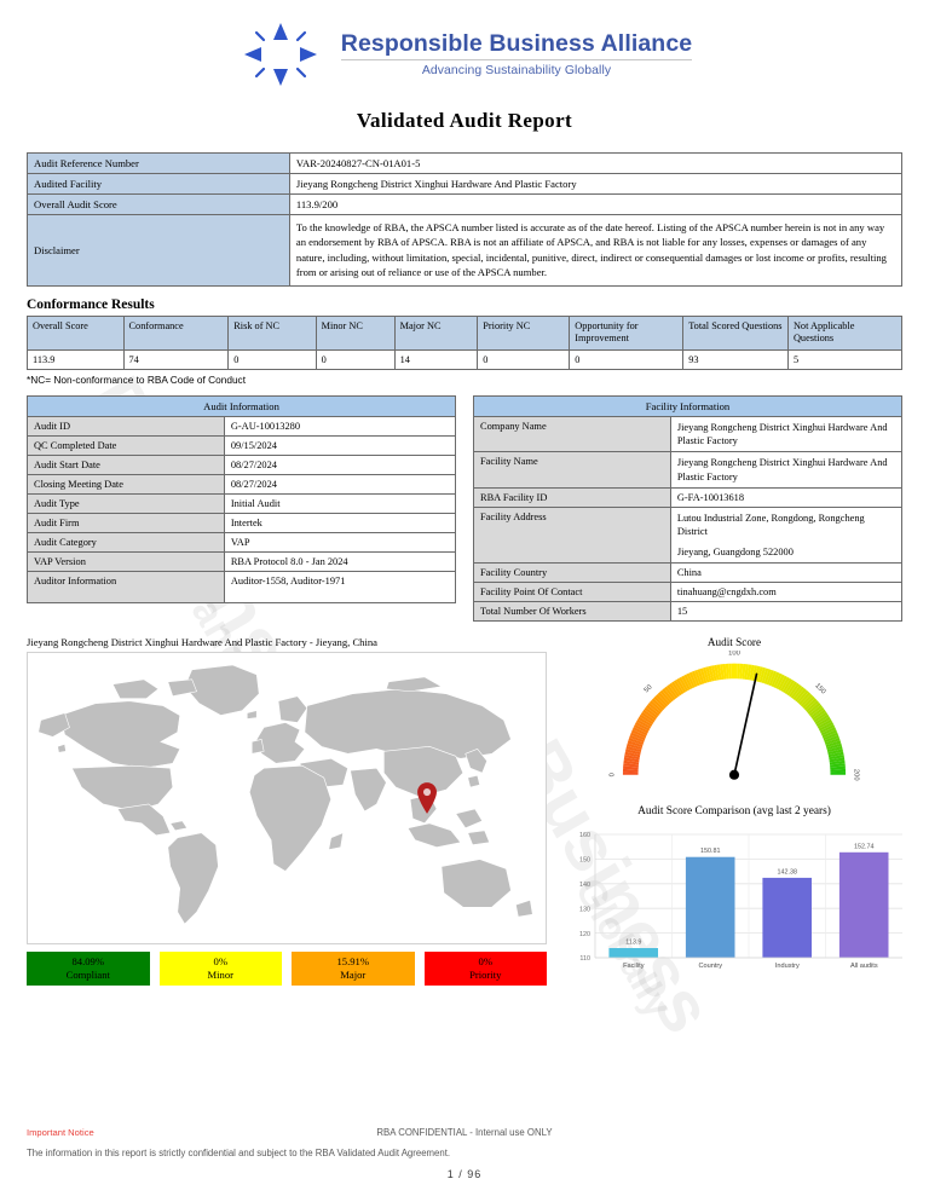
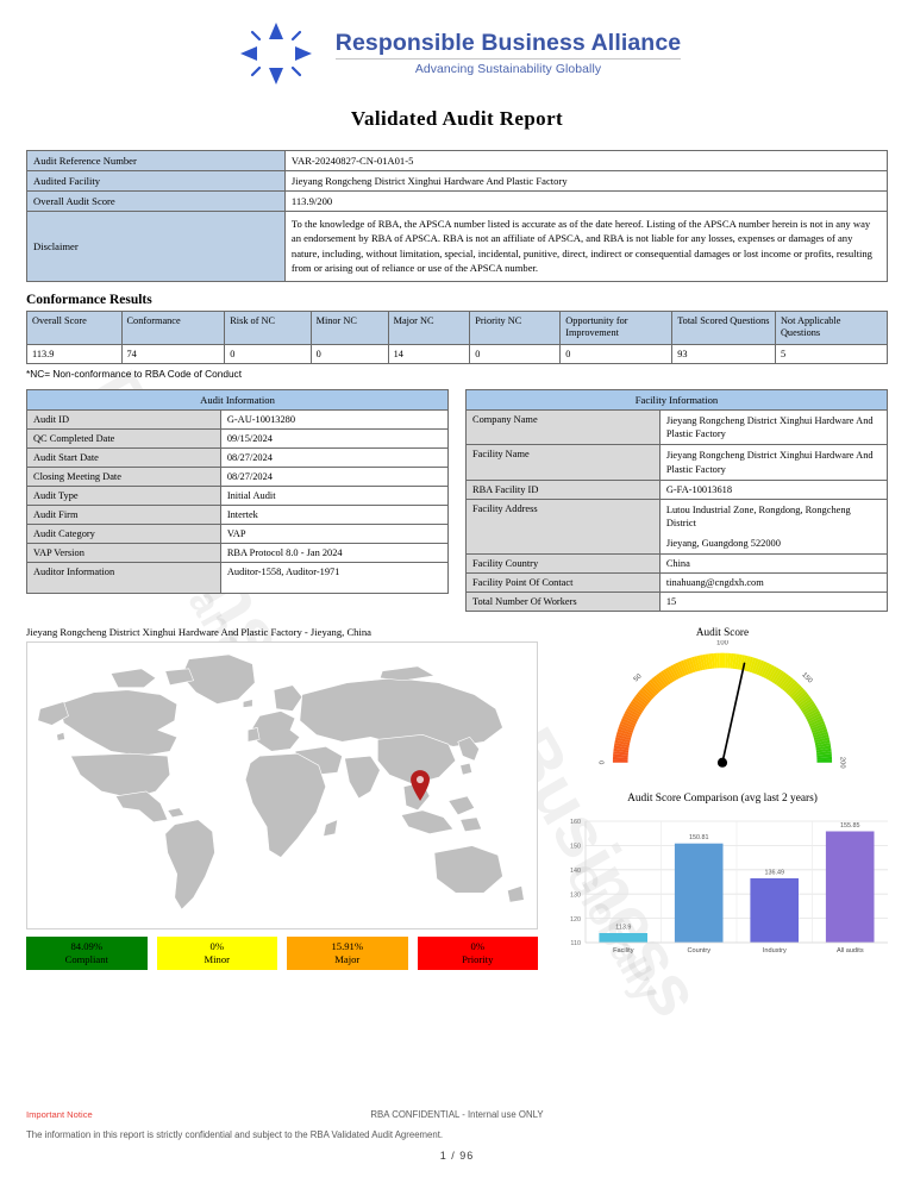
Audit Score Comparison (avg last 2 years)/Industry: 142.38 -> 136.49
Audit Score Comparison (avg last 2 years)/All audits: 152.74 -> 155.85
